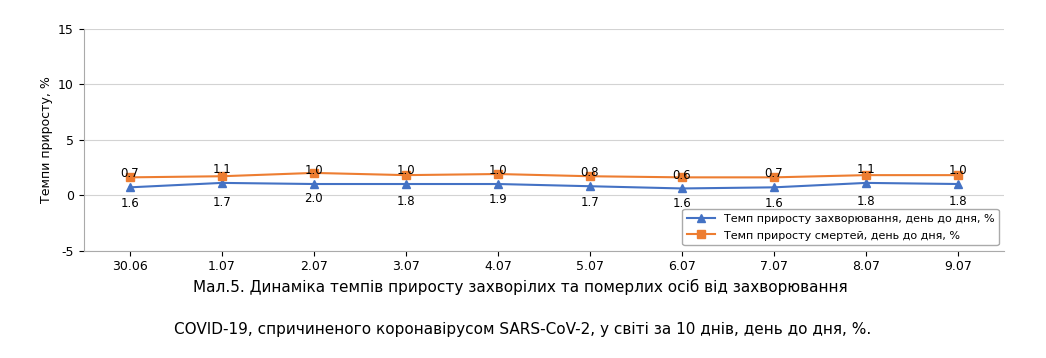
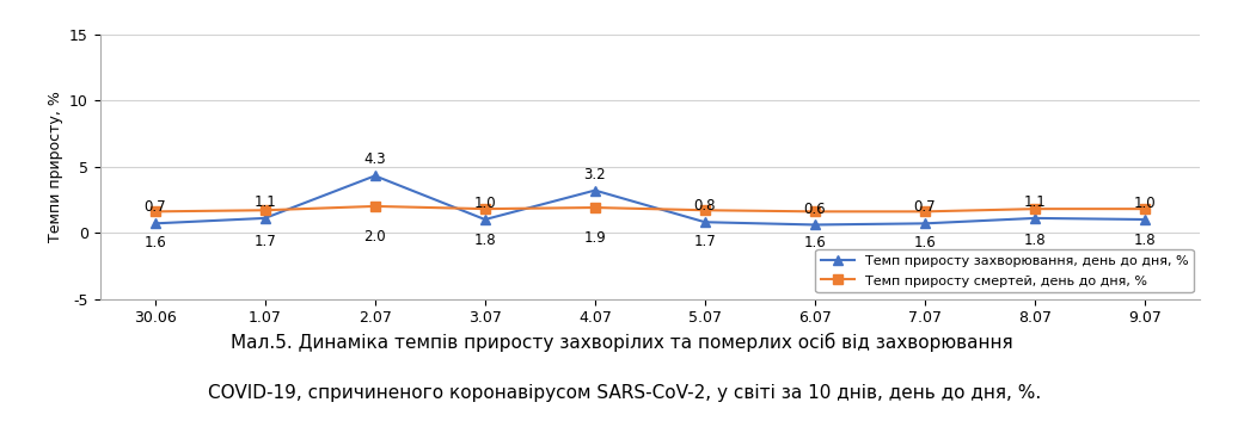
Темп приросту захворювання, день до дня, %/2.07: 1.0 -> 4.3
Темп приросту захворювання, день до дня, %/4.07: 1.0 -> 3.2
